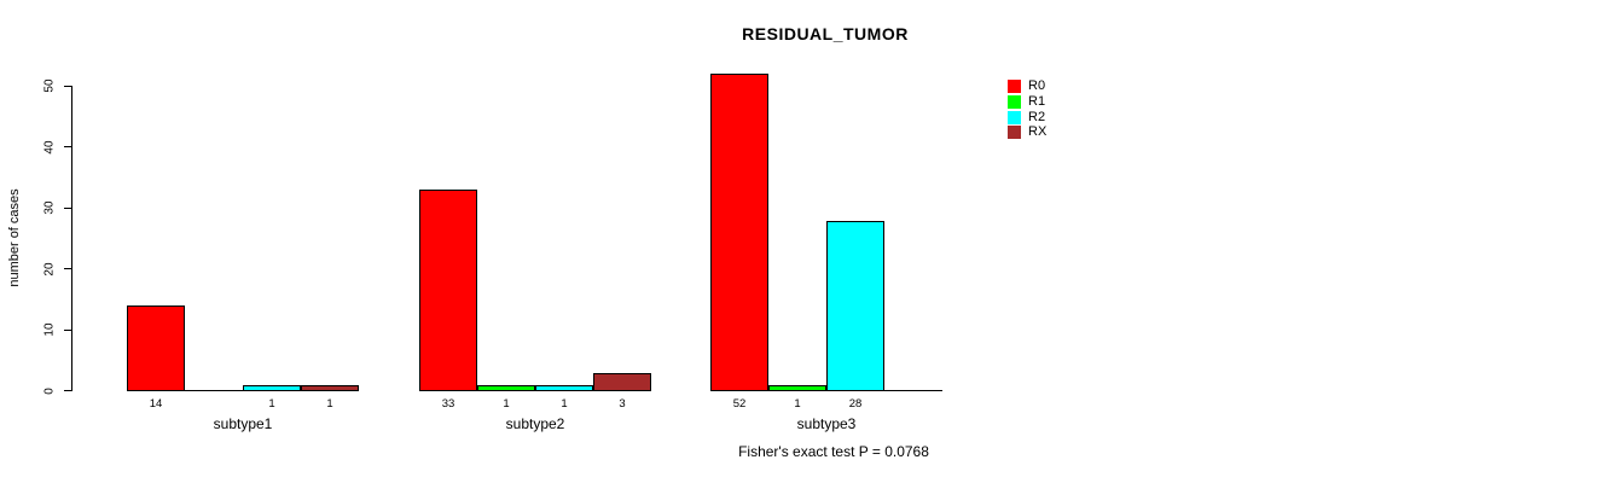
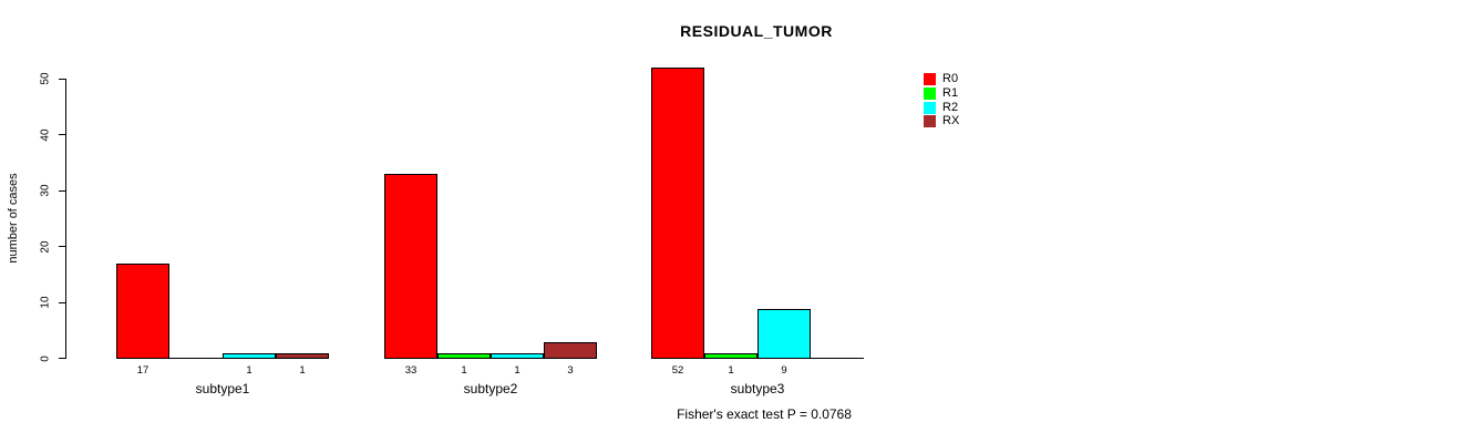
R0/subtype1: 14 -> 17
R2/subtype3: 28 -> 9
